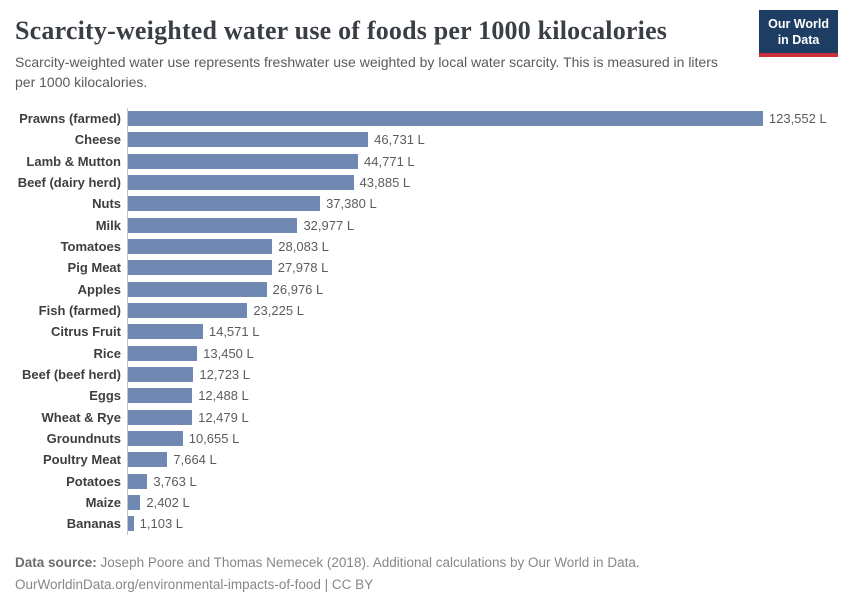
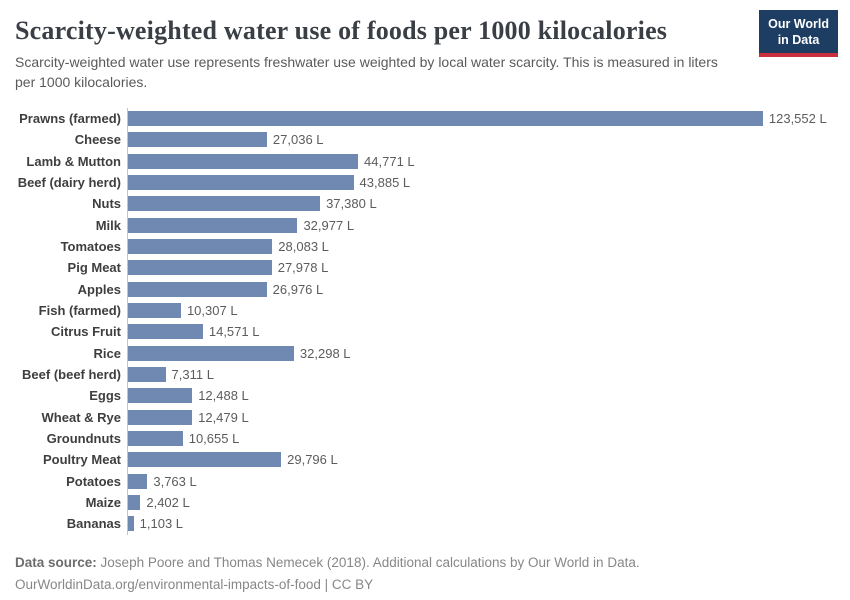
Cheese: 46,731 -> 27,036
Fish (farmed): 23,225 -> 10,307
Rice: 13,450 -> 32,298
Beef (beef herd): 12,723 -> 7,311
Poultry Meat: 7,664 -> 29,796
